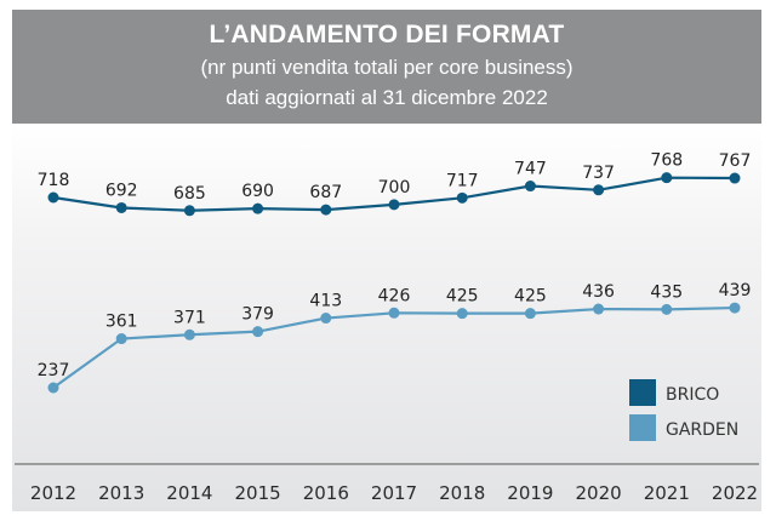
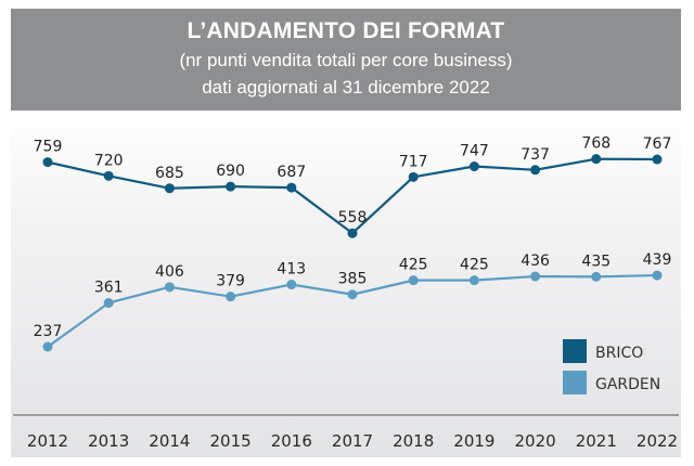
BRICO/2012: 718 -> 759
BRICO/2013: 692 -> 720
GARDEN/2014: 371 -> 406
BRICO/2017: 700 -> 558
GARDEN/2017: 426 -> 385
